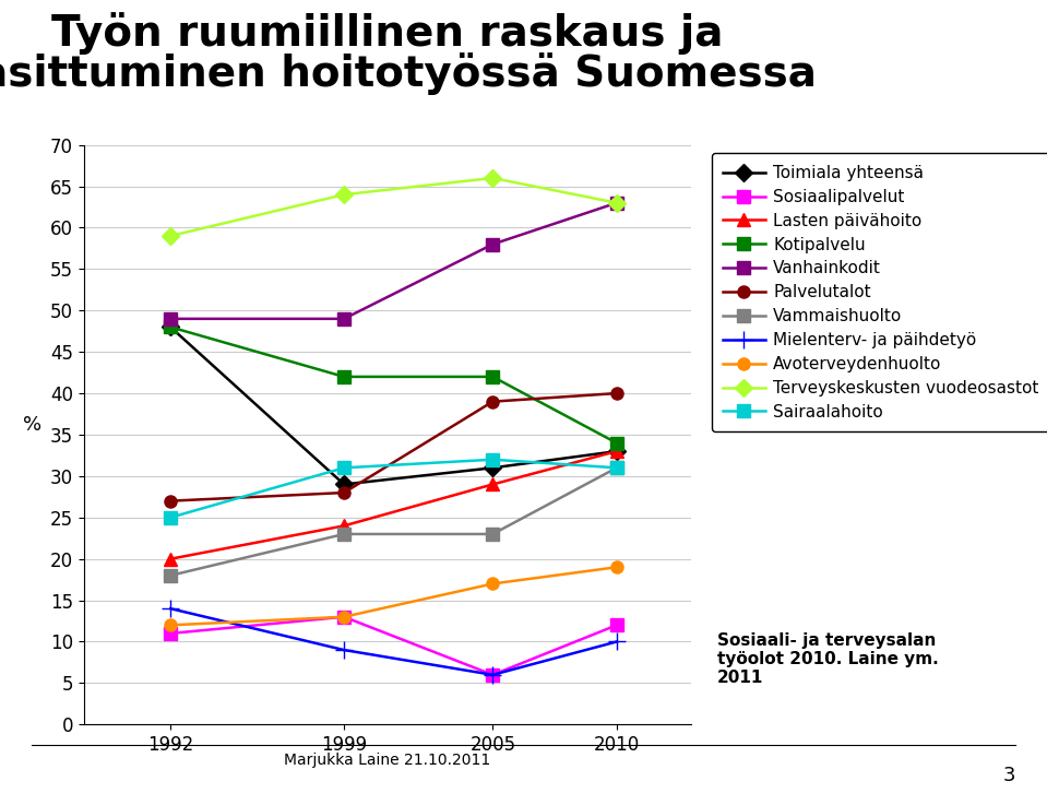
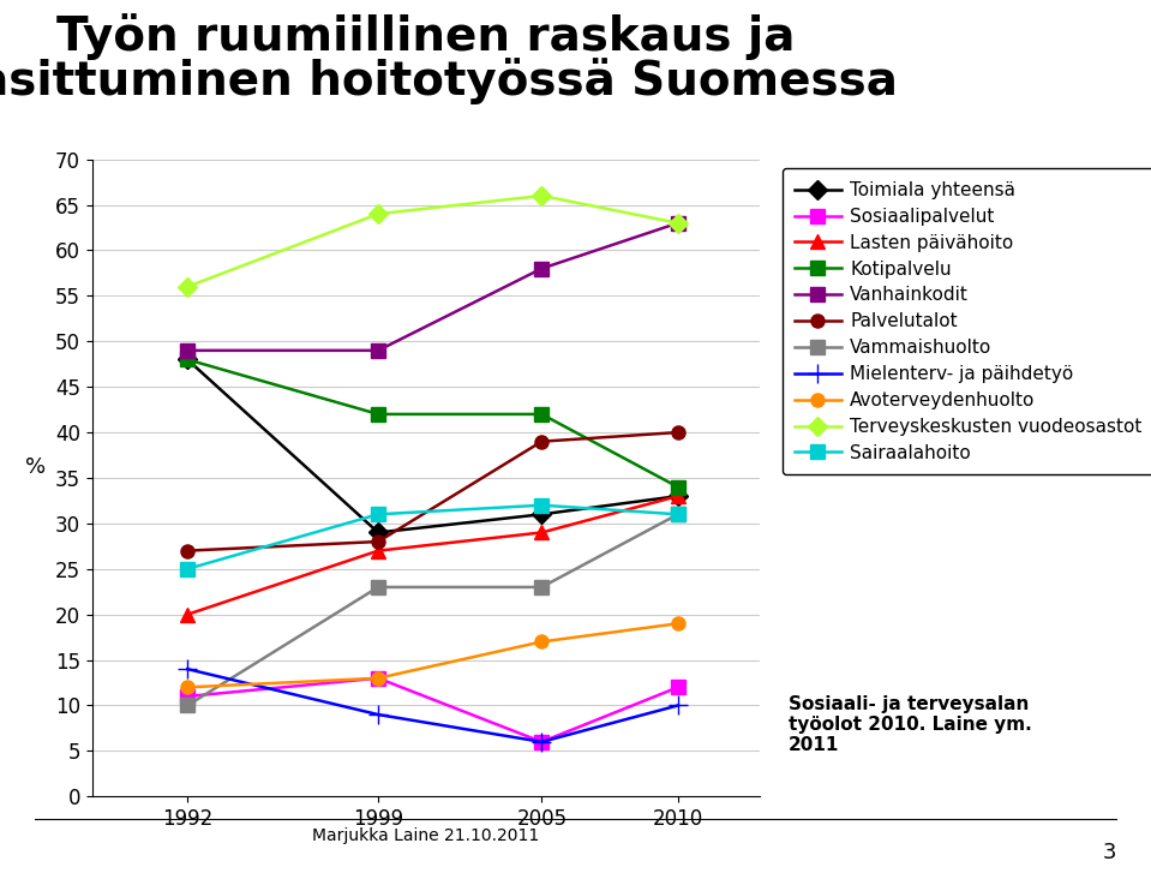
Vammaishuolto/1992: 18 -> 10
Terveyskeskusten vuodeosastot/1992: 59 -> 56
Lasten päivähoito/1999: 24 -> 27
